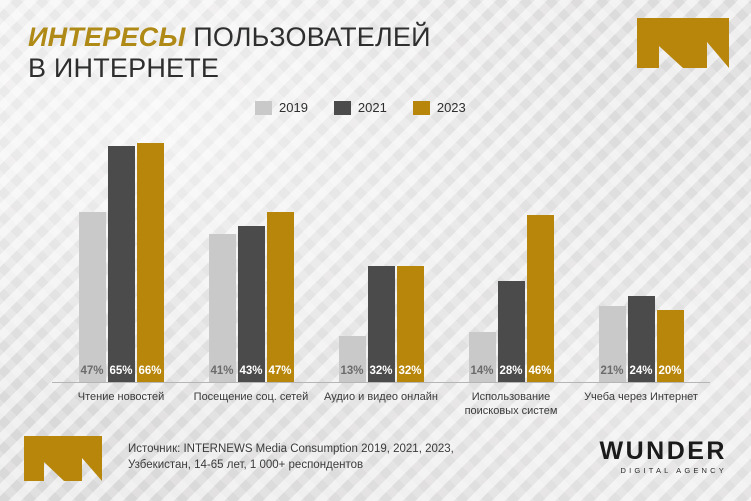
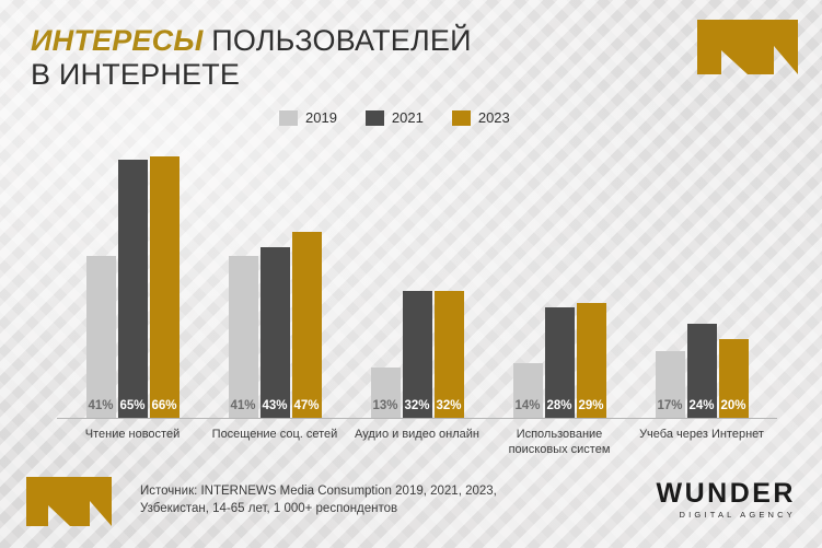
2019/Чтение новостей: 47% -> 41%
2023/Использование поисковых систем: 46% -> 29%
2019/Учеба через Интернет: 21% -> 17%
